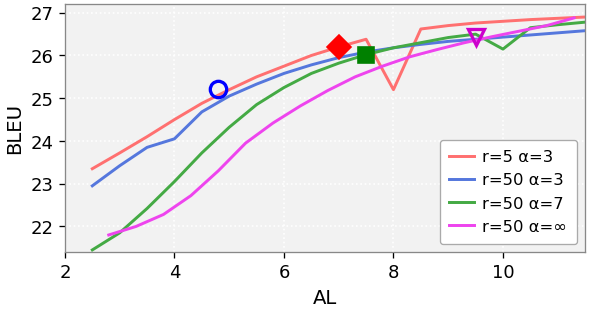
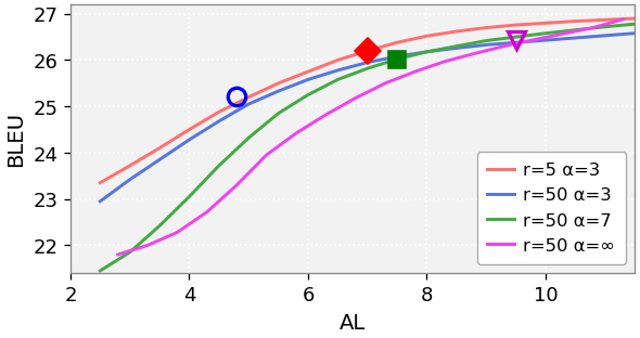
r=50 α=3/4: 24.05 -> 24.28
r=5 α=3/8: 25.20 -> 26.52
r=50 α=7/10: 26.15 -> 26.58
